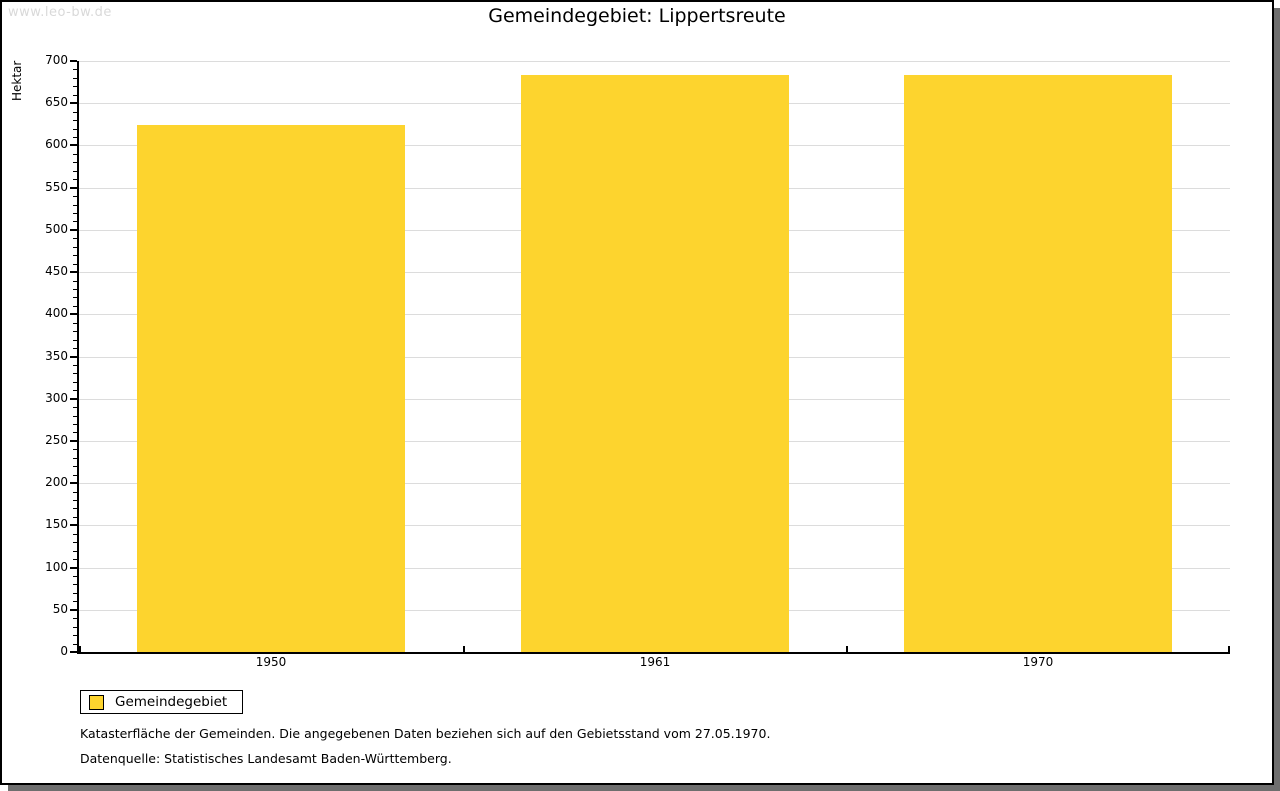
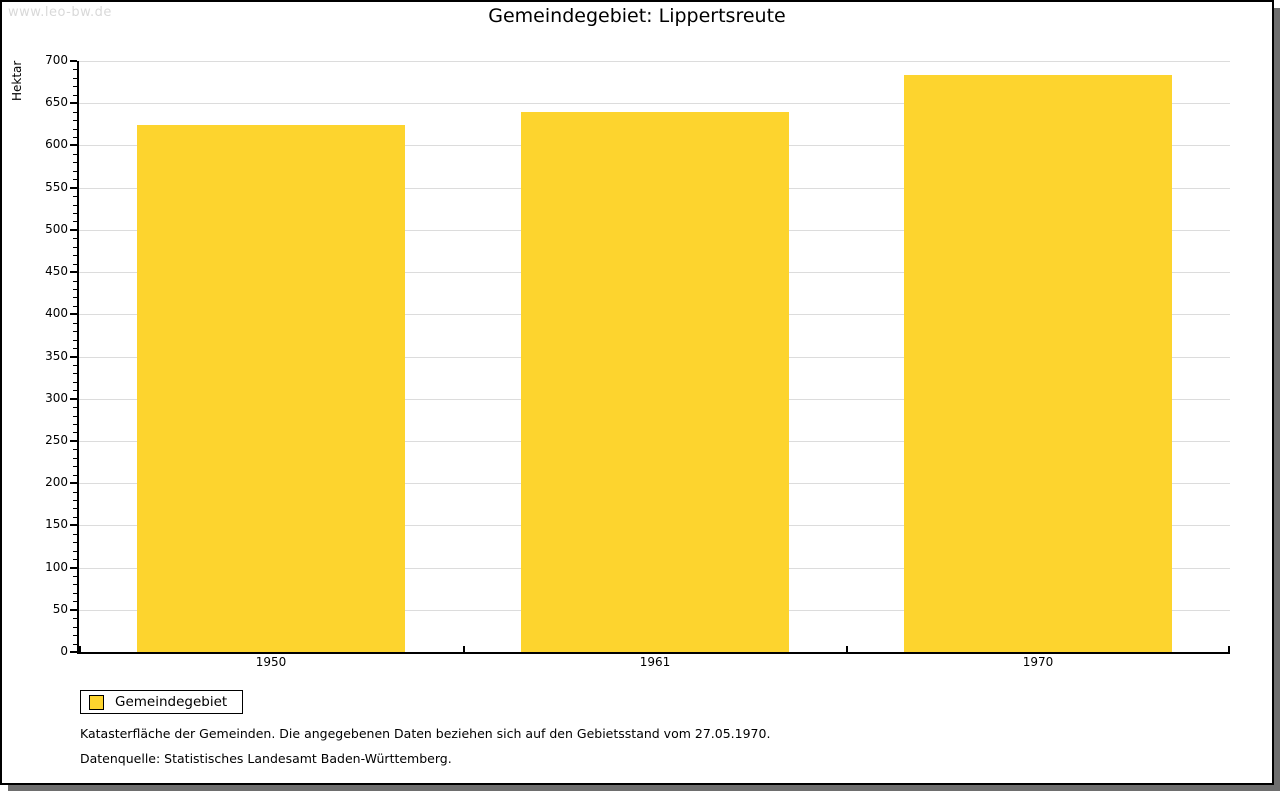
1961: 680 -> 640
